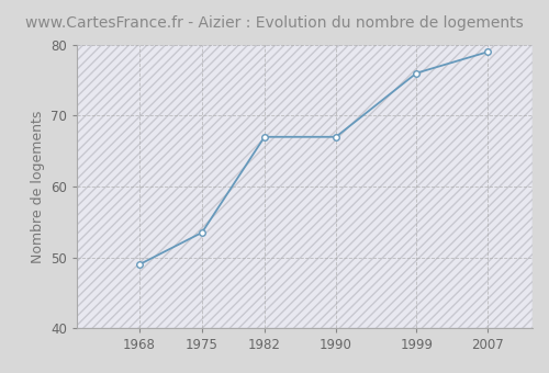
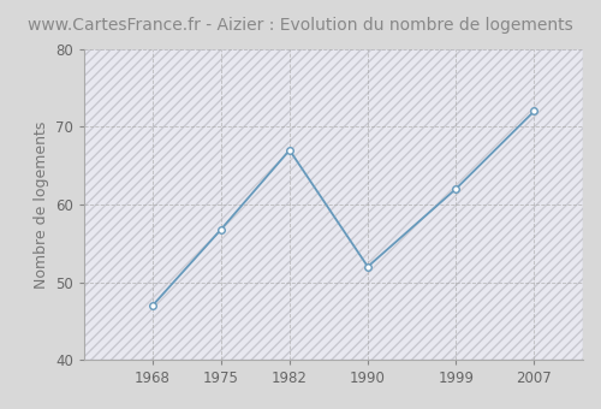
1968: 49.0 -> 47.0
1975: 53.5 -> 56.8
1990: 67.0 -> 52.0
1999: 76.0 -> 62.0
2007: 79.0 -> 72.0
